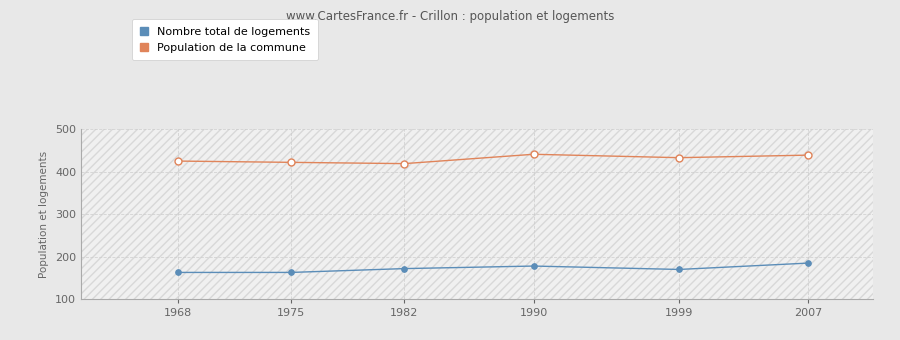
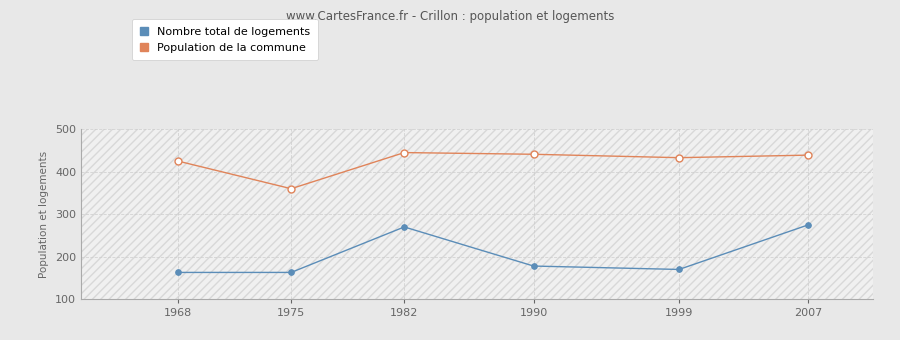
Population de la commune/1975: 422 -> 360
Nombre total de logements/1982: 172 -> 270
Population de la commune/1982: 419 -> 445
Nombre total de logements/2007: 185 -> 275
